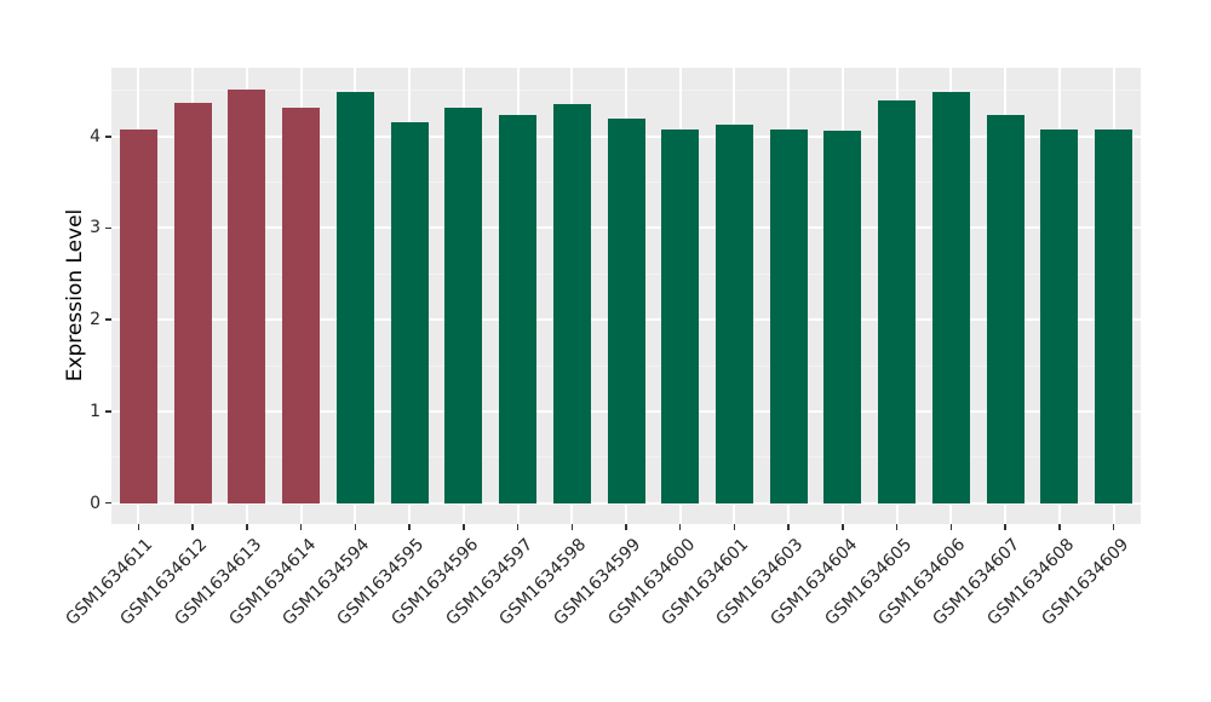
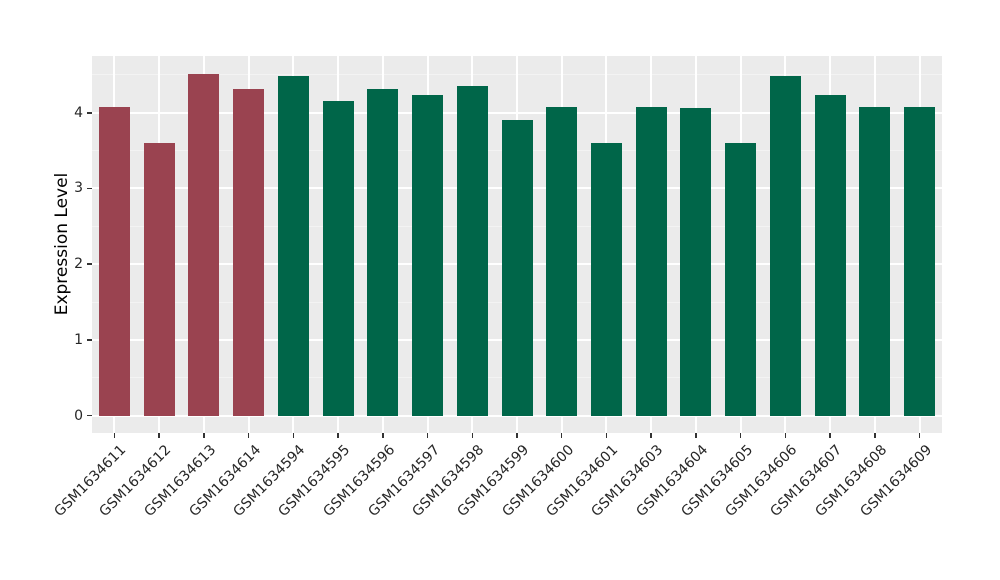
GSM1634612: 4.4 -> 3.6
GSM1634599: 4.2 -> 3.9
GSM1634601: 4.1 -> 3.6
GSM1634605: 4.4 -> 3.6
